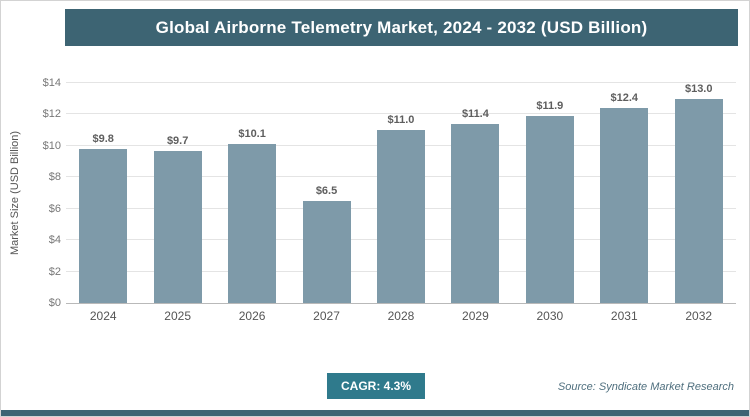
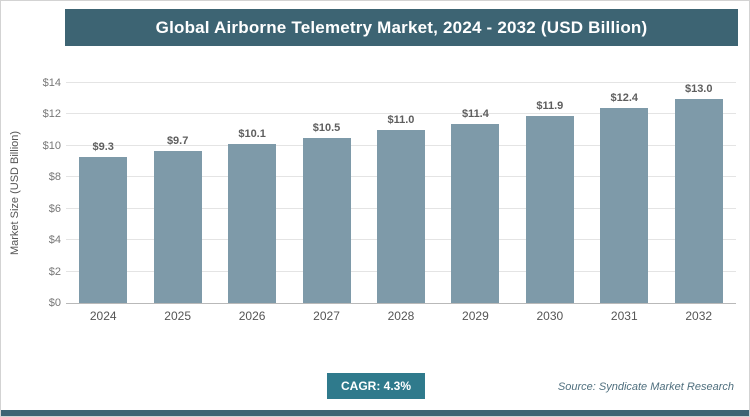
2024: $9.8 -> $9.3
2027: $6.5 -> $10.5
